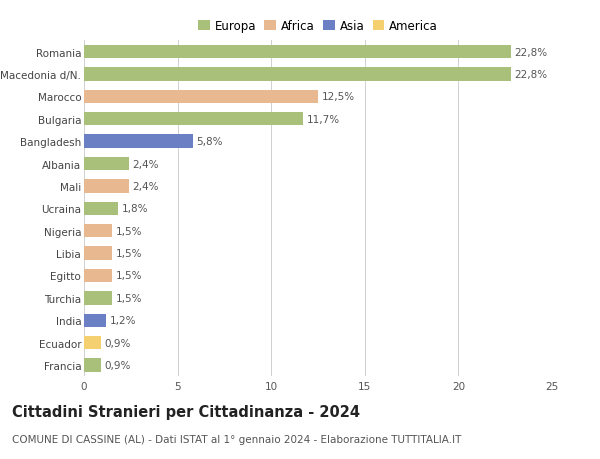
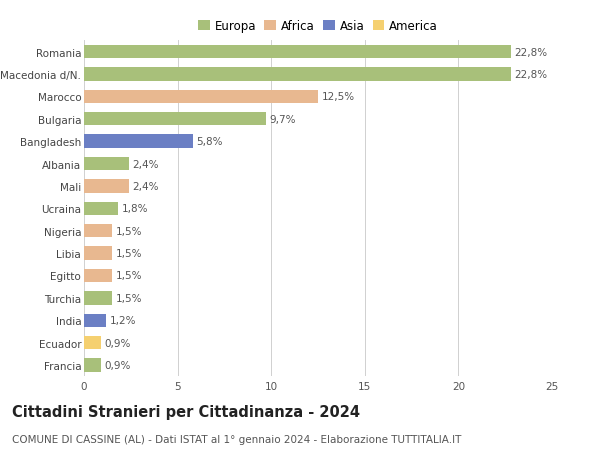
Bulgaria: 11,7% -> 9,7%
